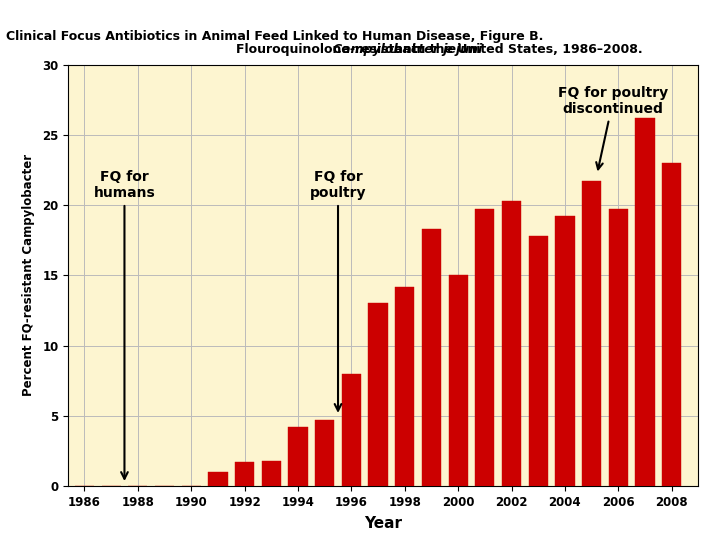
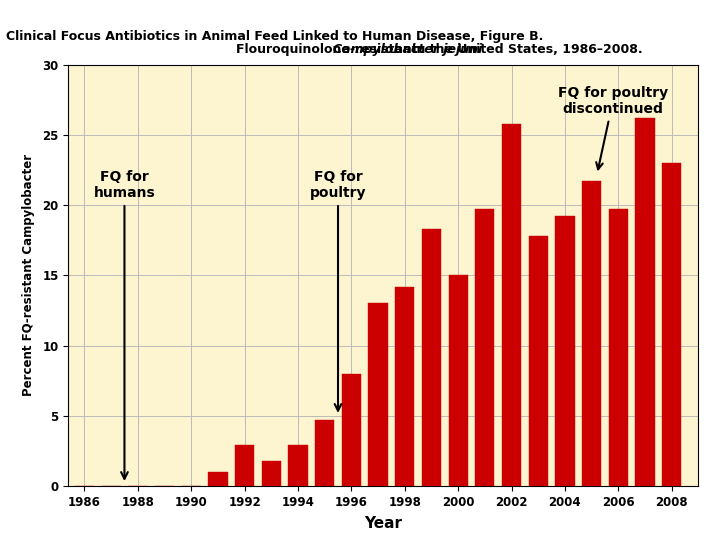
1992: 1.7 -> 2.9
1994: 4.2 -> 2.9
2002: 20.3 -> 25.8
